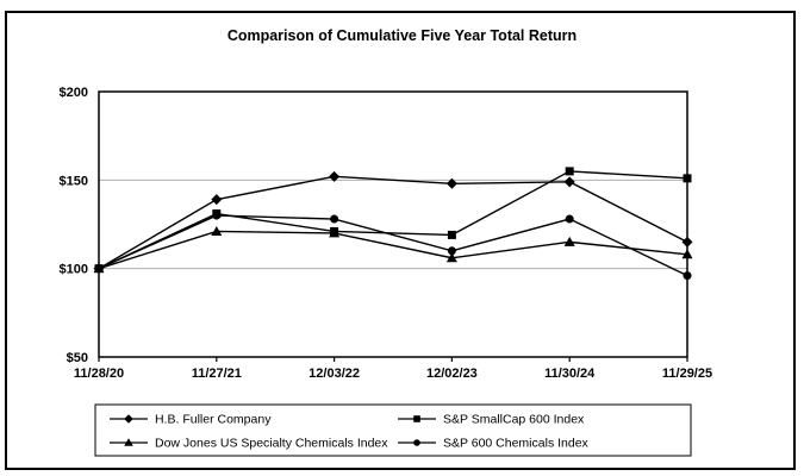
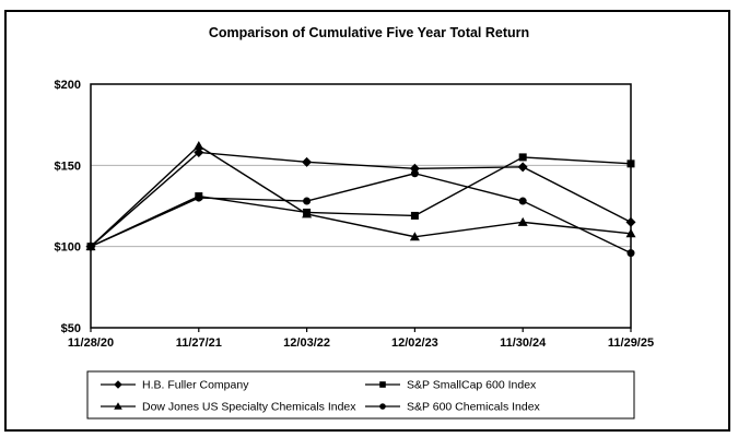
H.B. Fuller Company/11/27/21: $139 -> $158
Dow Jones US Specialty Chemicals Index/11/27/21: $121 -> $162
S&P 600 Chemicals Index/12/02/23: $110 -> $145
